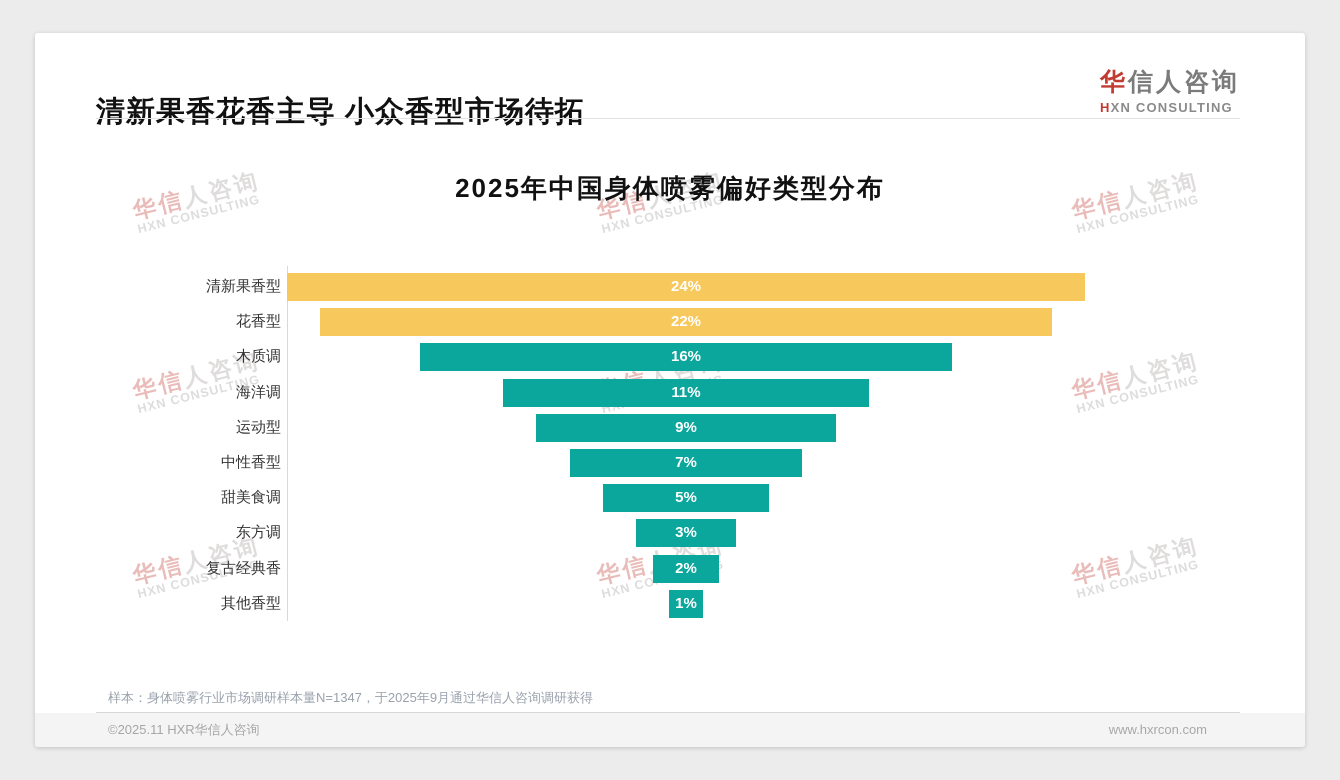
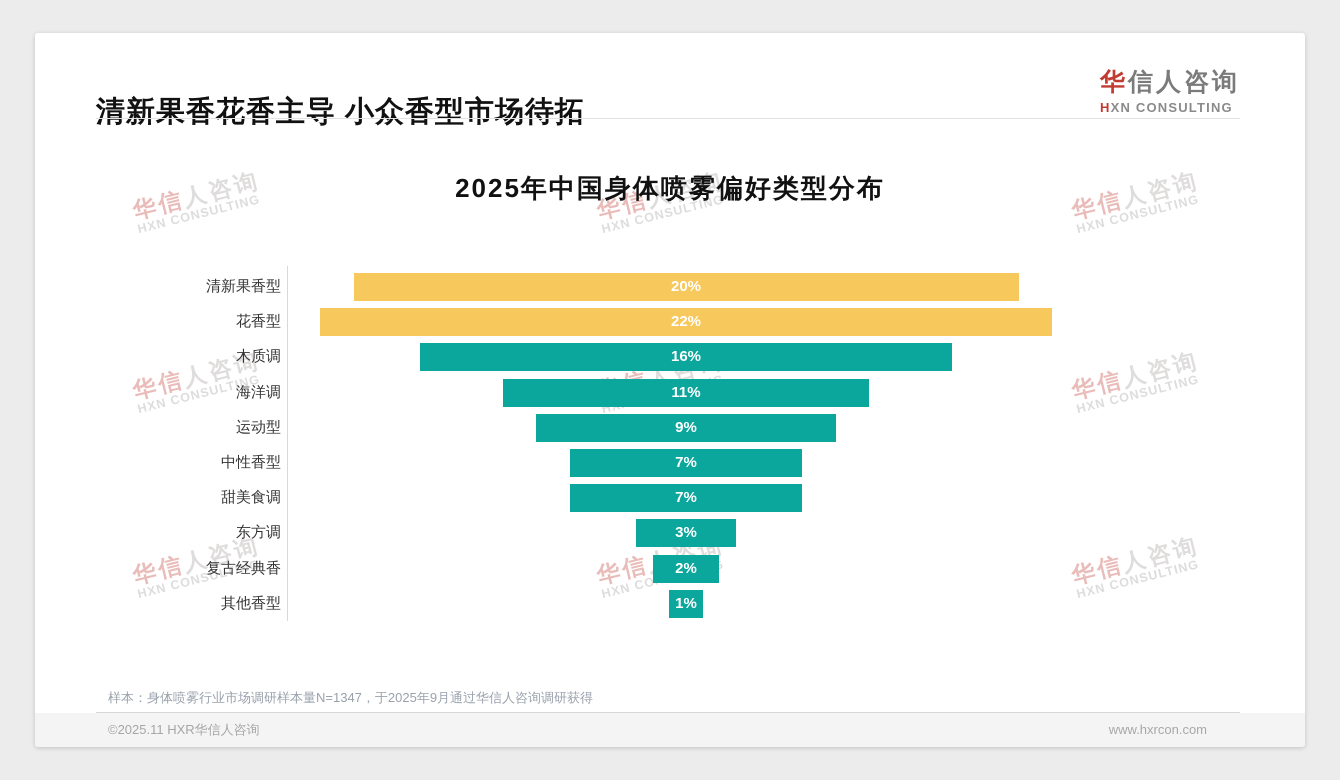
清新果香型: 24% -> 20%
甜美食调: 5% -> 7%
